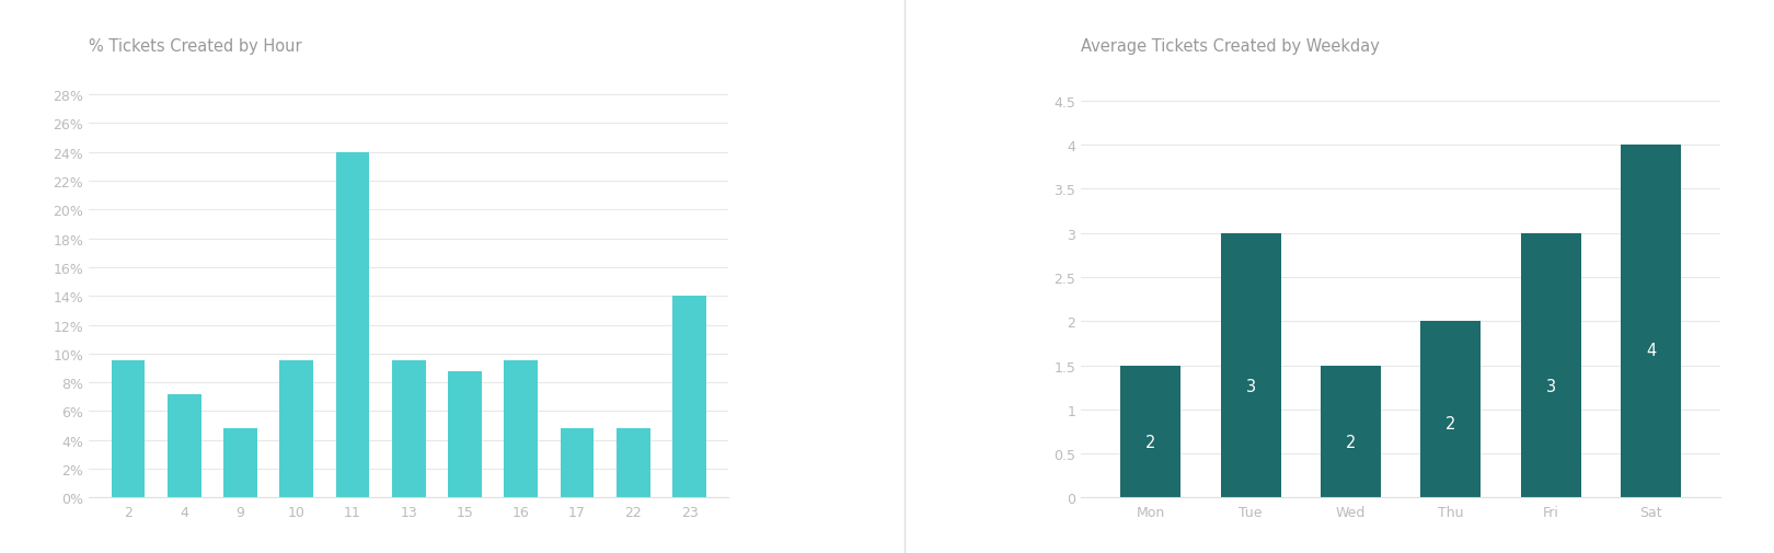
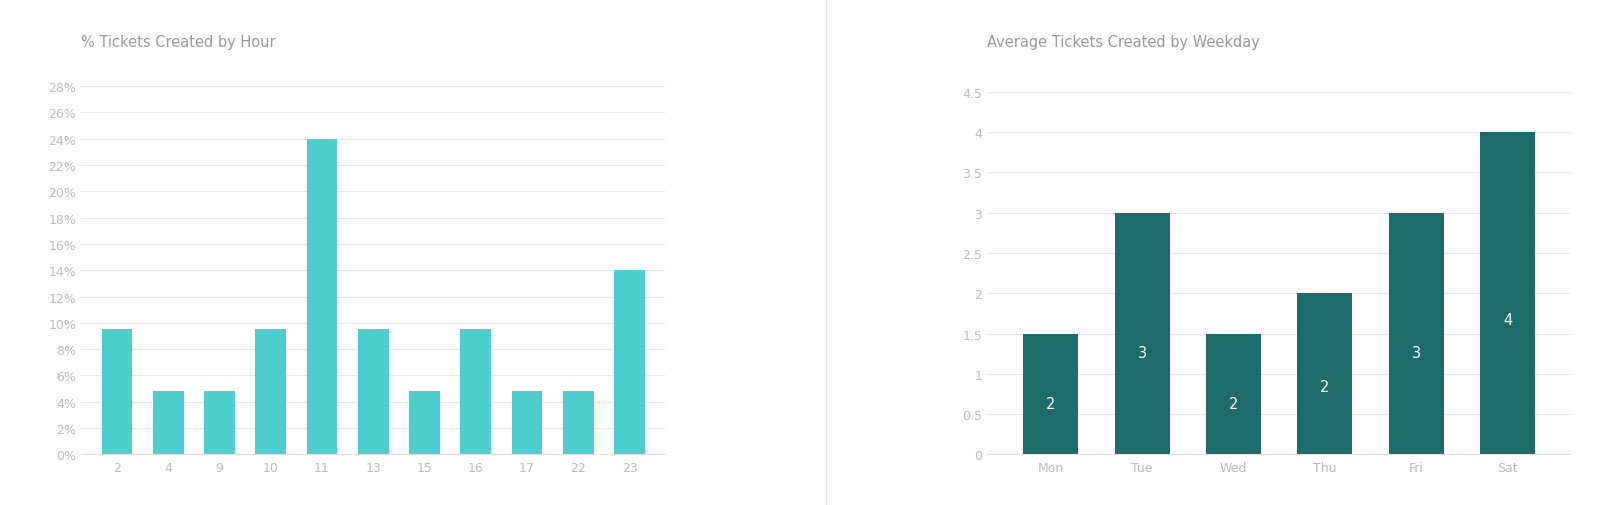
% Tickets Created by Hour/4: 7.2% -> 4.8%
% Tickets Created by Hour/15: 8.8% -> 4.8%
